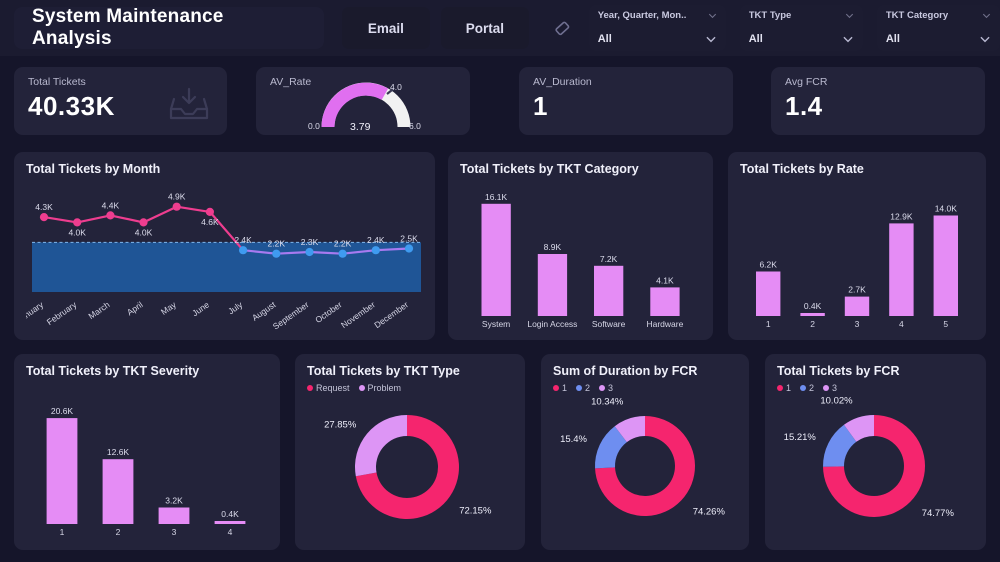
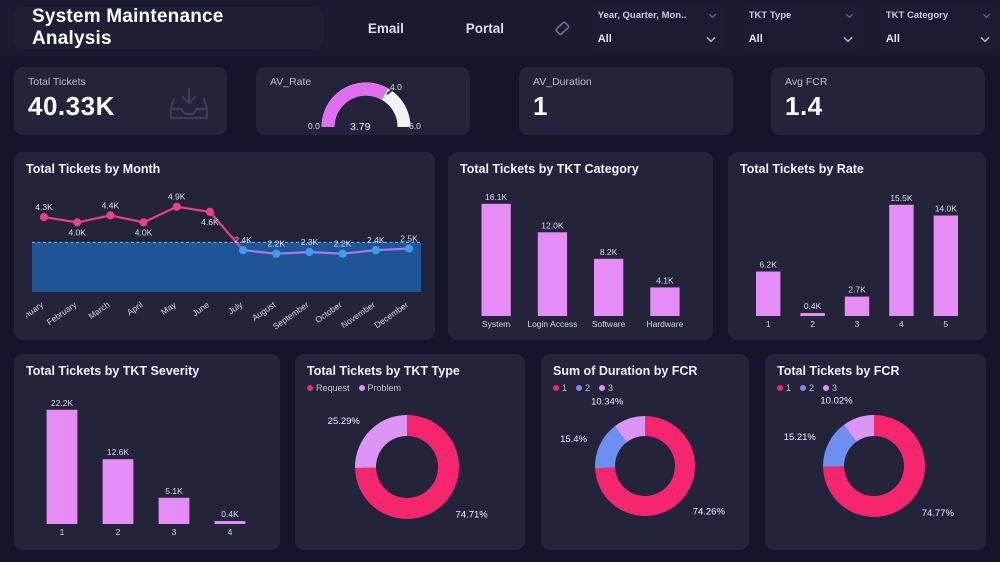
Total Tickets by TKT Category/Login Access: 8.9K -> 12.0K
Total Tickets by TKT Category/Software: 7.2K -> 8.2K
Total Tickets by Rate/4: 12.9K -> 15.5K
Total Tickets by TKT Severity/1: 20.6K -> 22.2K
Total Tickets by TKT Severity/3: 3.2K -> 5.1K
Total Tickets by TKT Type/Request: 72.15% -> 74.71%
Total Tickets by TKT Type/Problem: 27.85% -> 25.29%
